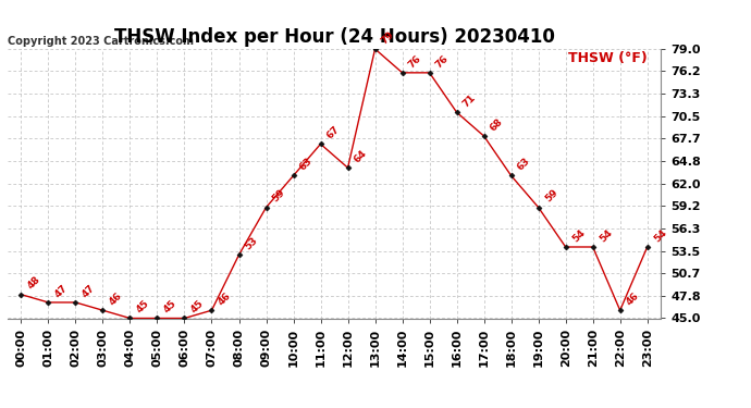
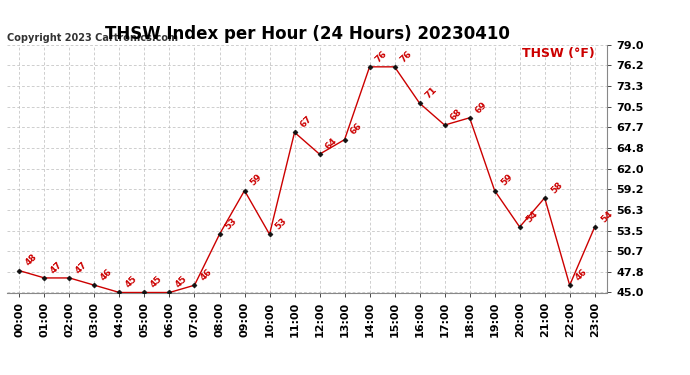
10:00: 63 -> 53
13:00: 79 -> 66
18:00: 63 -> 69
21:00: 54 -> 58
